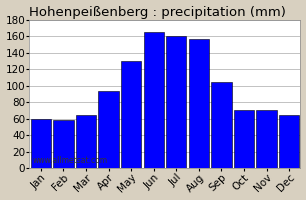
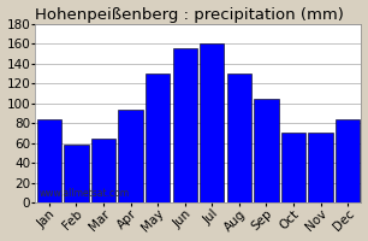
Jan: 60 -> 84
Jun: 165 -> 156
Aug: 157 -> 130
Dec: 65 -> 84
